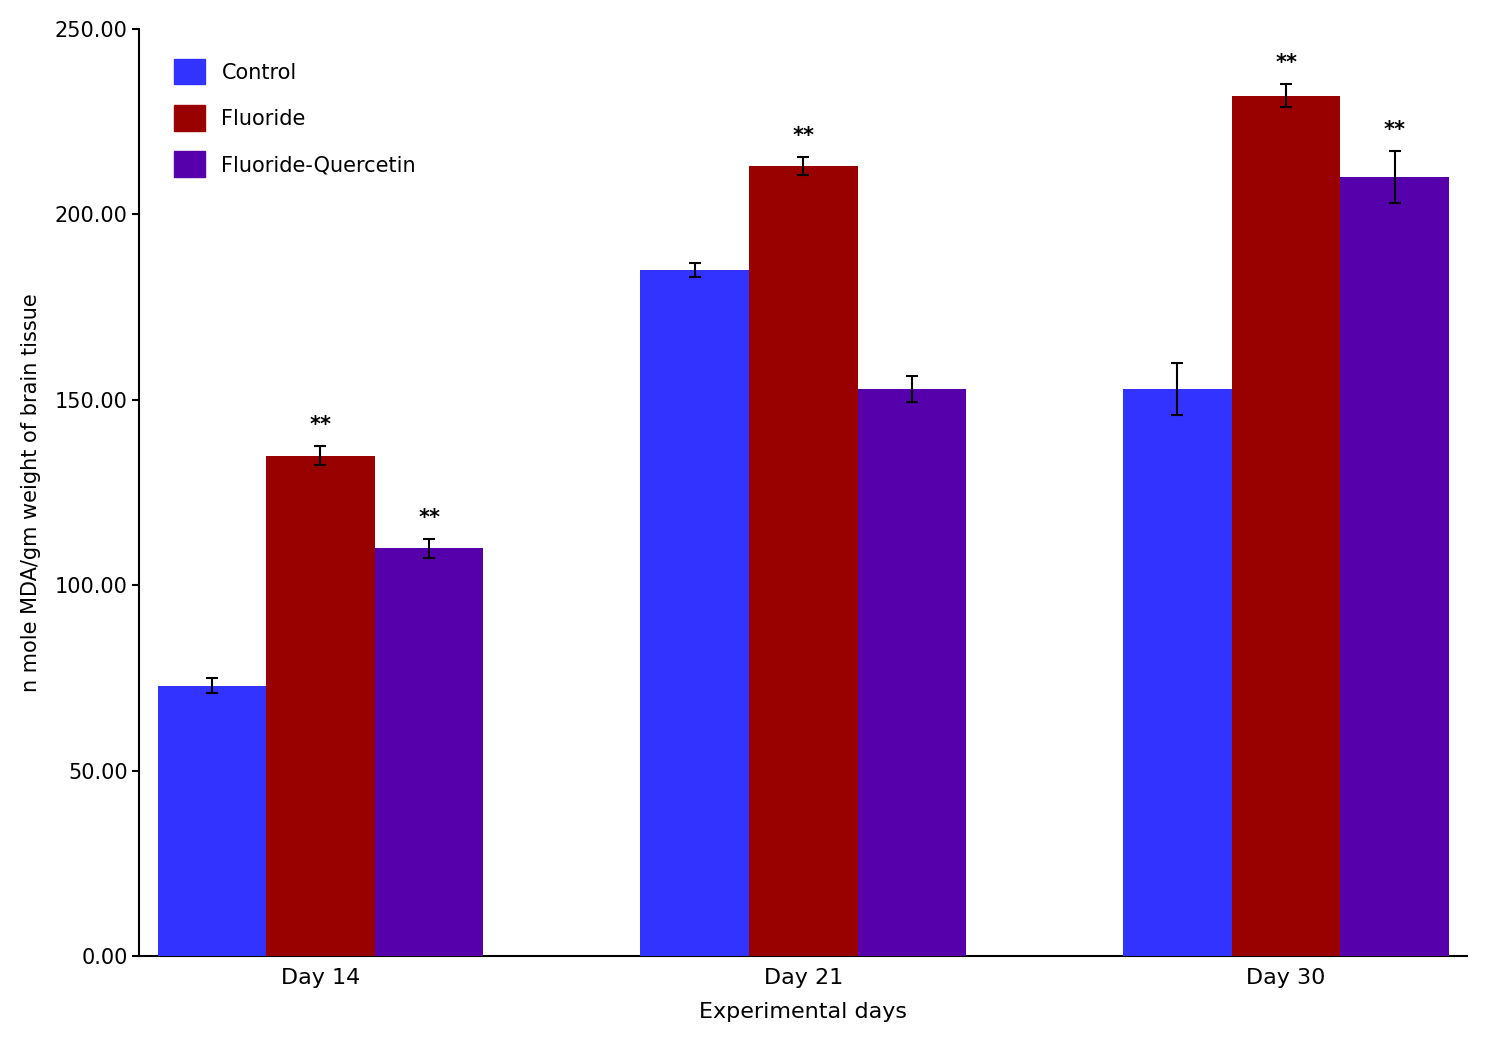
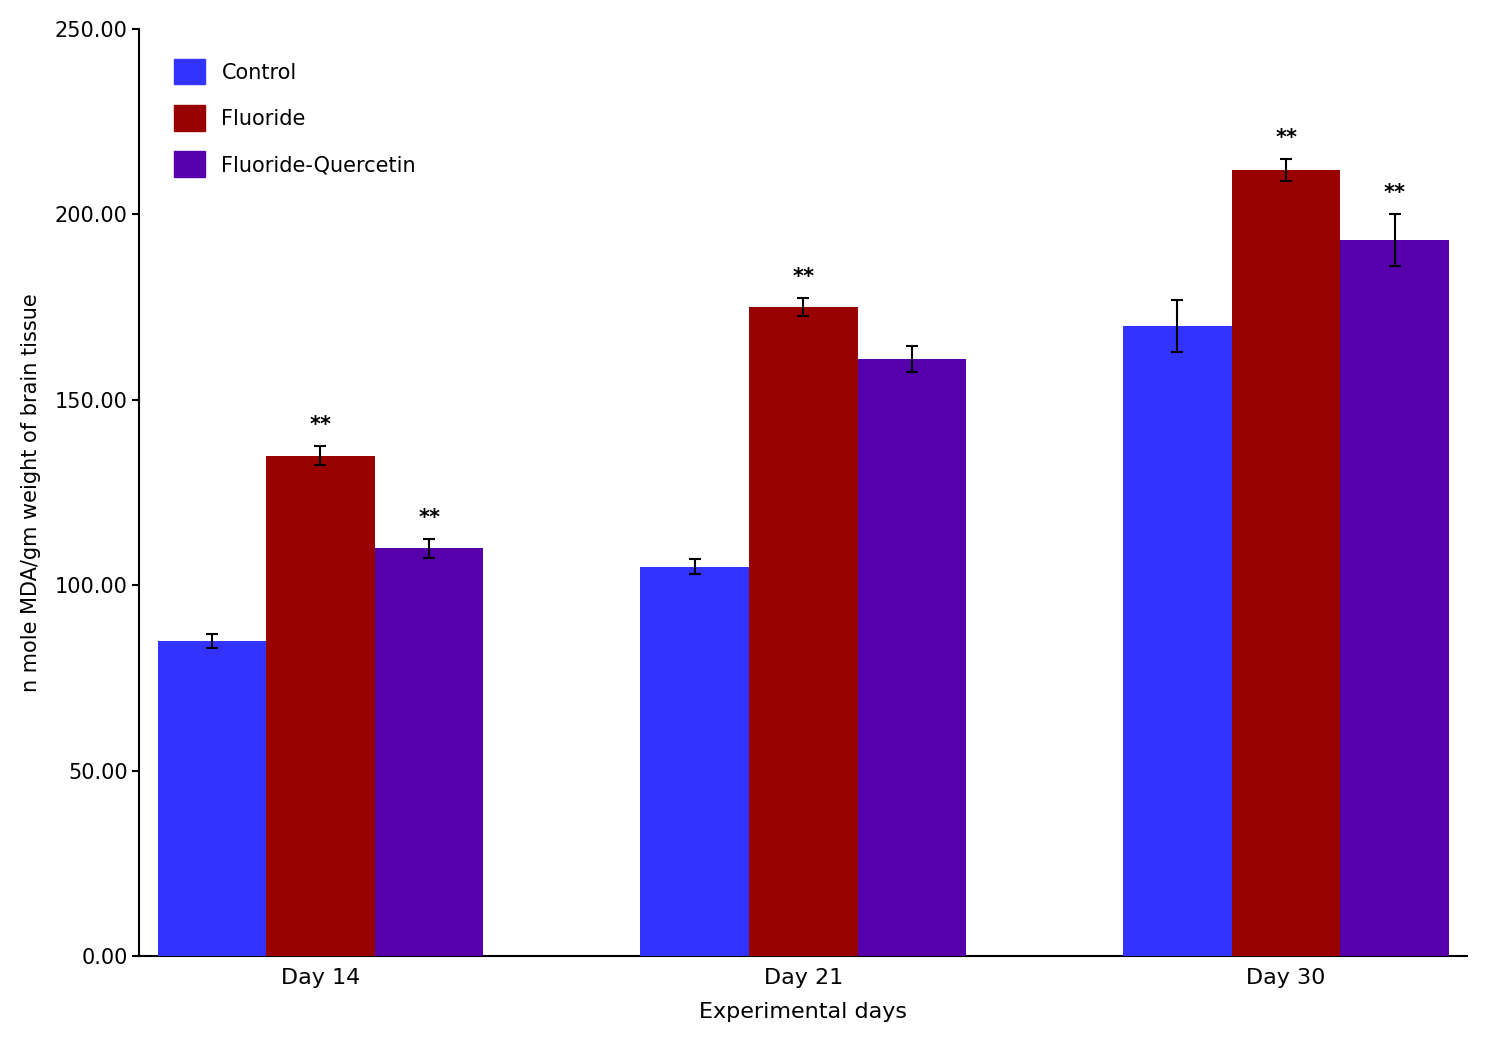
Control/Day 14: 73 -> 85
Control/Day 21: 185 -> 105
Fluoride/Day 21: 213 -> 175
Fluoride-Quercetin/Day 21: 153 -> 161
Control/Day 30: 153 -> 170
Fluoride/Day 30: 232 -> 212
Fluoride-Quercetin/Day 30: 210 -> 193
